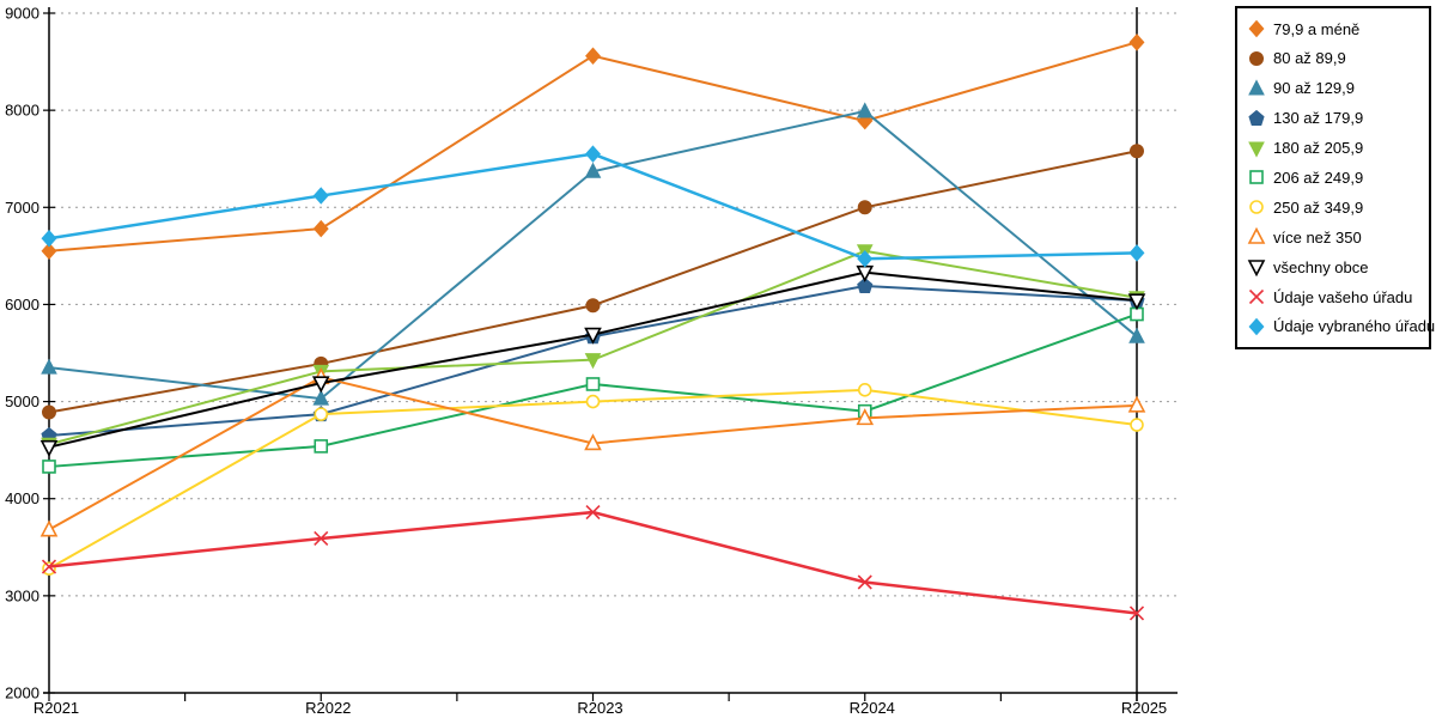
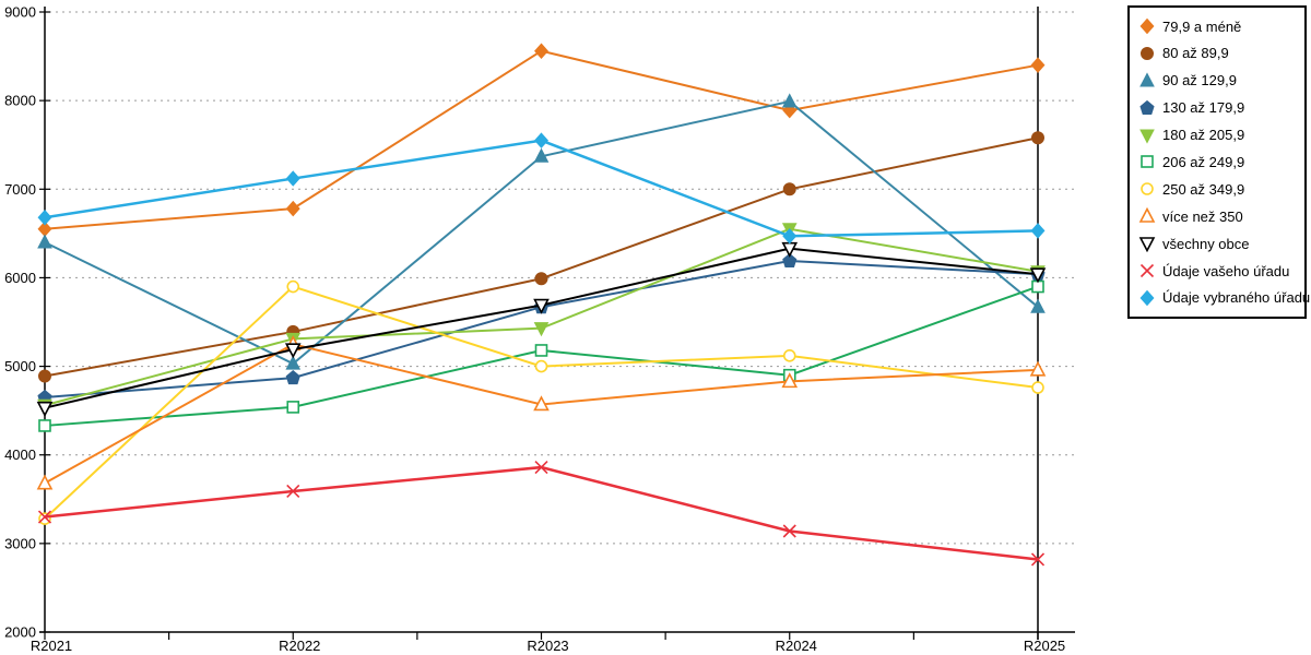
90 až 129,9/R2021: 5400 -> 6400
250 až 349,9/R2022: 4900 -> 5900
79,9 a méně/R2025: 8700 -> 8400
